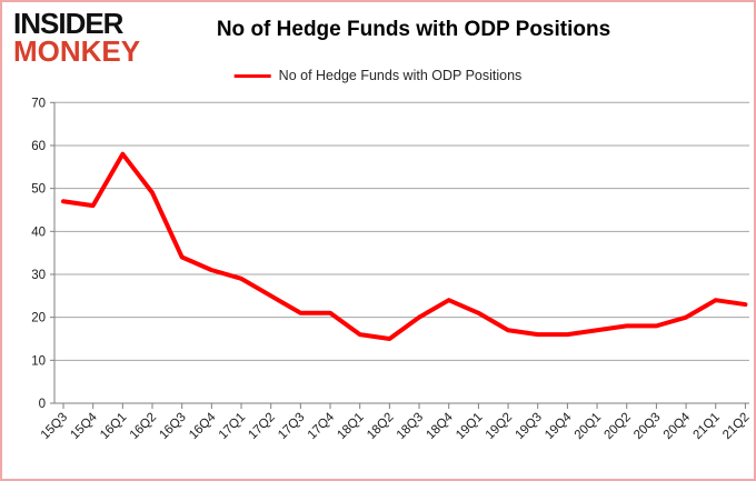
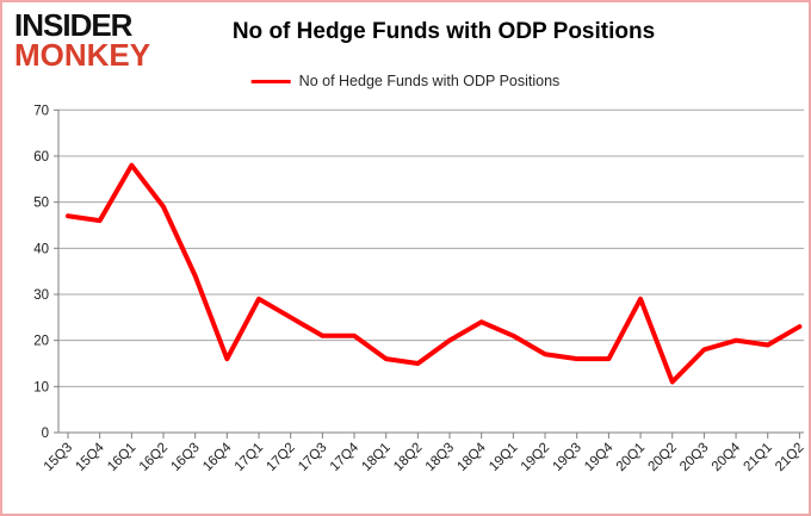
16Q4: 31 -> 16
20Q1: 17 -> 29
20Q2: 18 -> 11
21Q1: 24 -> 19
